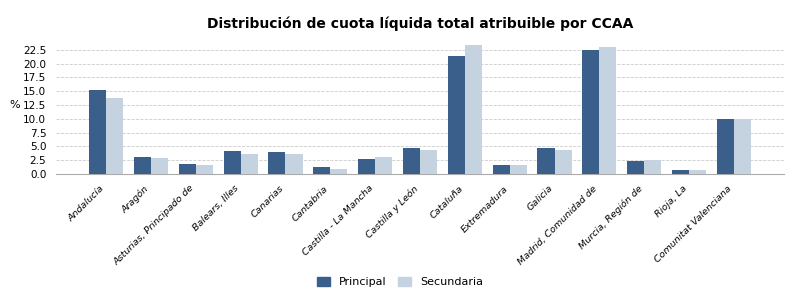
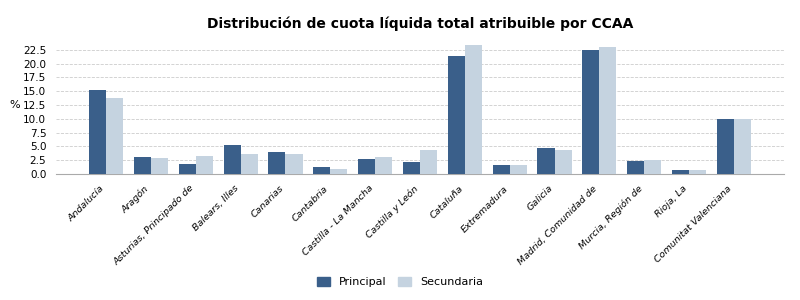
Secundaria/Asturias, Principado de: 1.6 -> 3.2
Principal/Balears, Illes: 4.2 -> 5.2
Principal/Castilla y León: 4.7 -> 2.2
